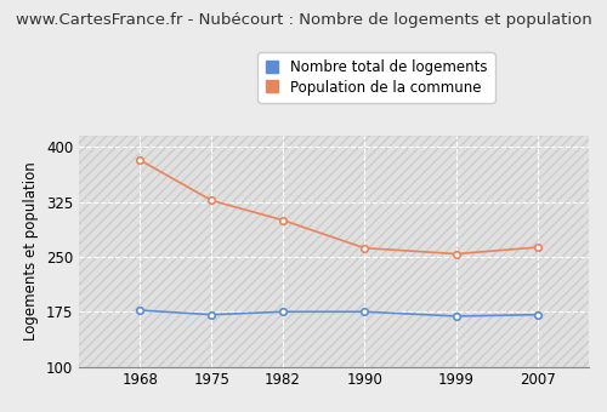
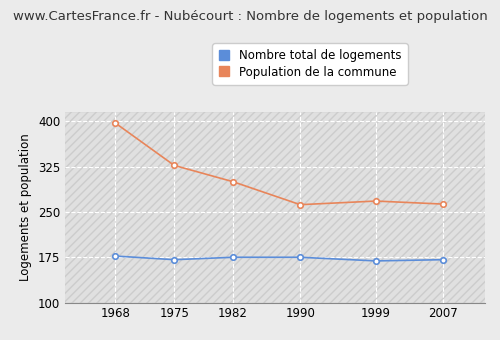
Population de la commune/1968: 382 -> 397
Population de la commune/1999: 254 -> 268
